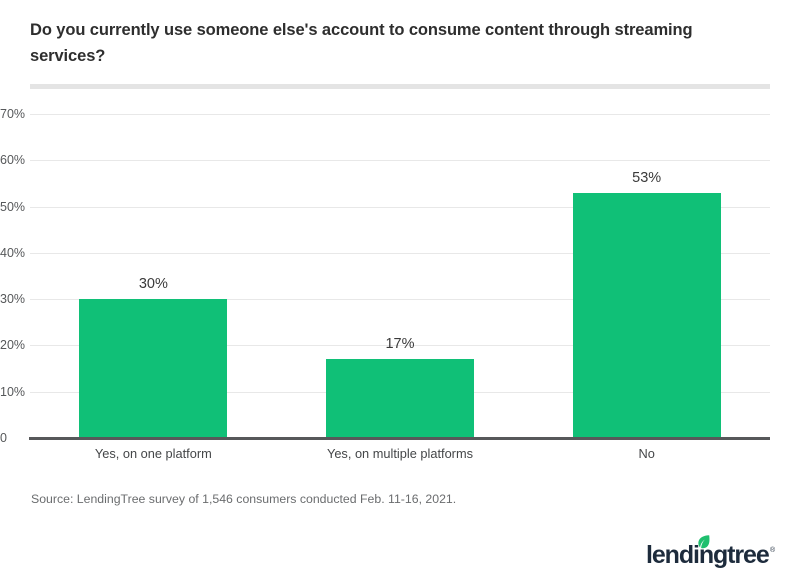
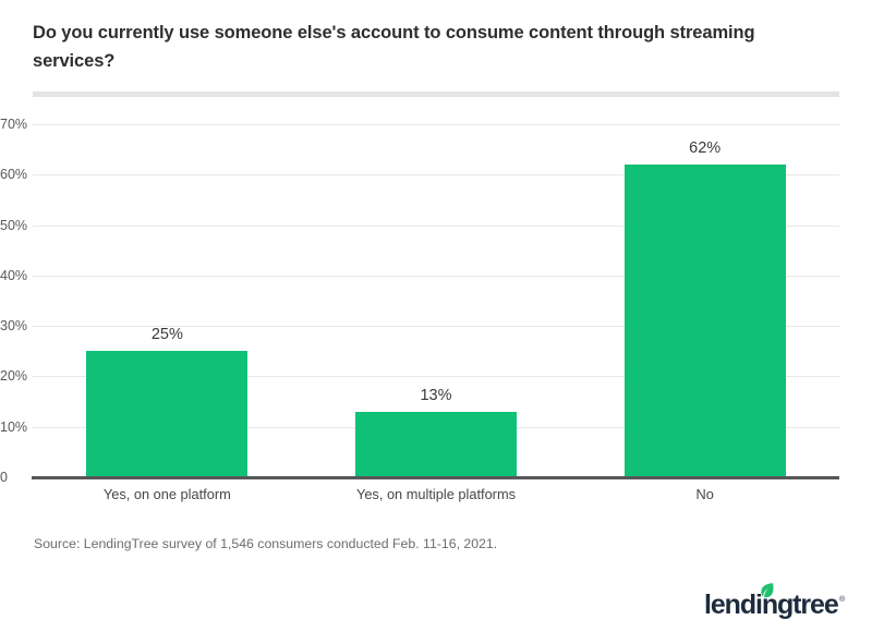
Yes, on one platform: 30% -> 25%
Yes, on multiple platforms: 17% -> 13%
No: 53% -> 62%
